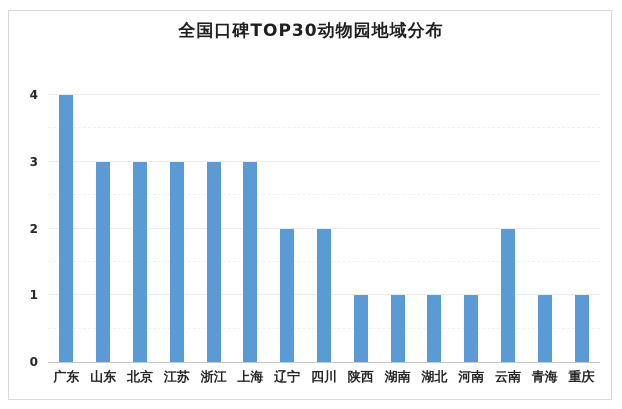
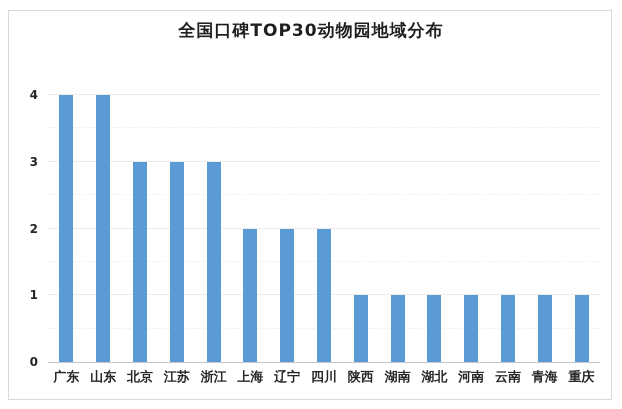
山东: 3 -> 4
上海: 3 -> 2
云南: 2 -> 1
